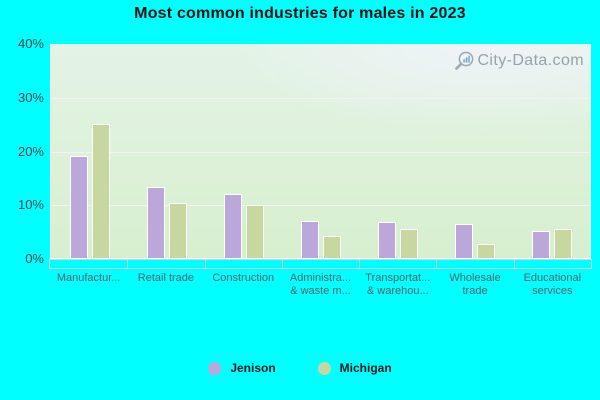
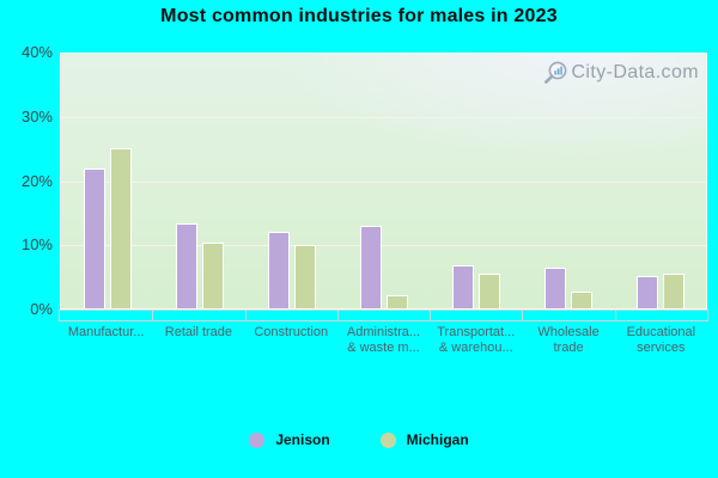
Jenison/Manufactur...: 19% -> 22%
Jenison/Administra... & waste m...: 7% -> 13%
Michigan/Administra... & waste m...: 4% -> 2%
